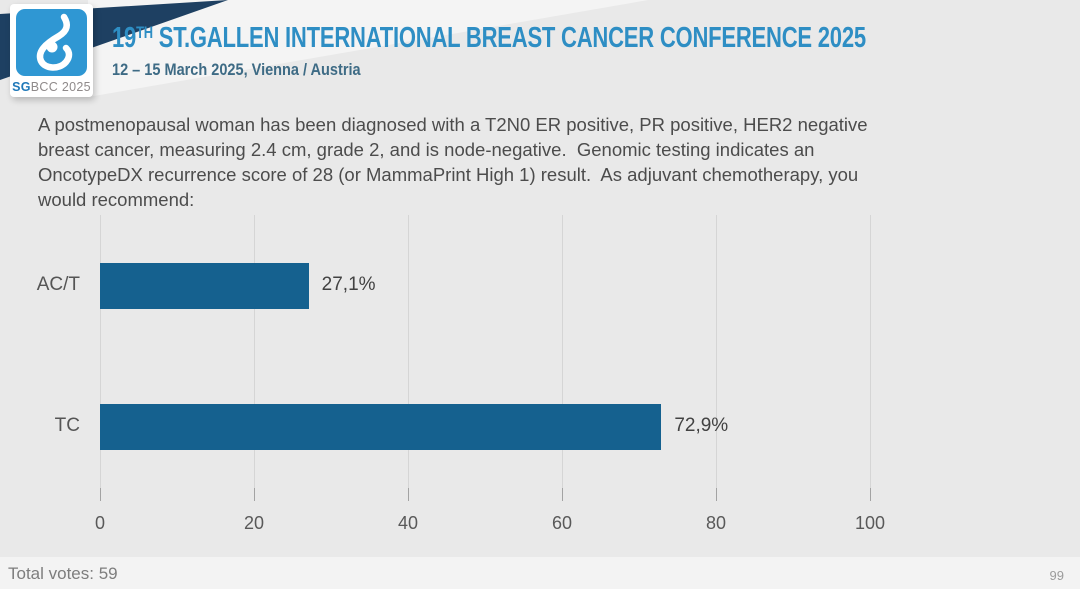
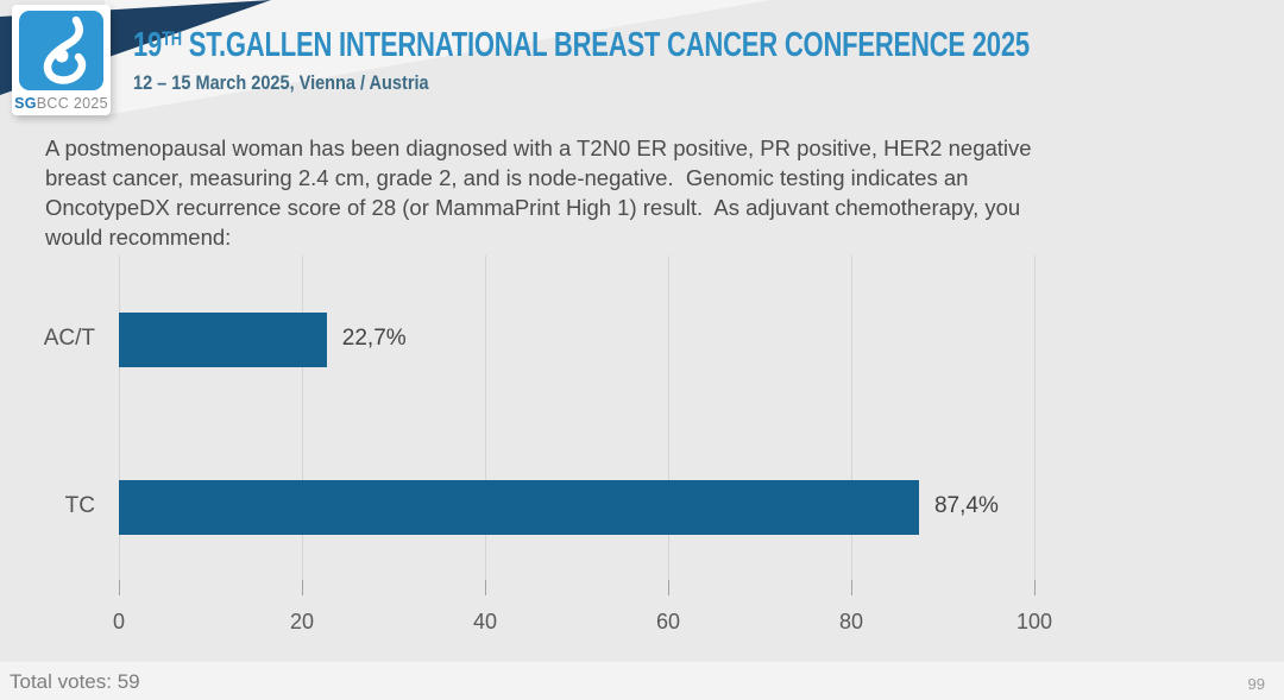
AC/T: 27,1% -> 22,7%
TC: 72,9% -> 87,4%
